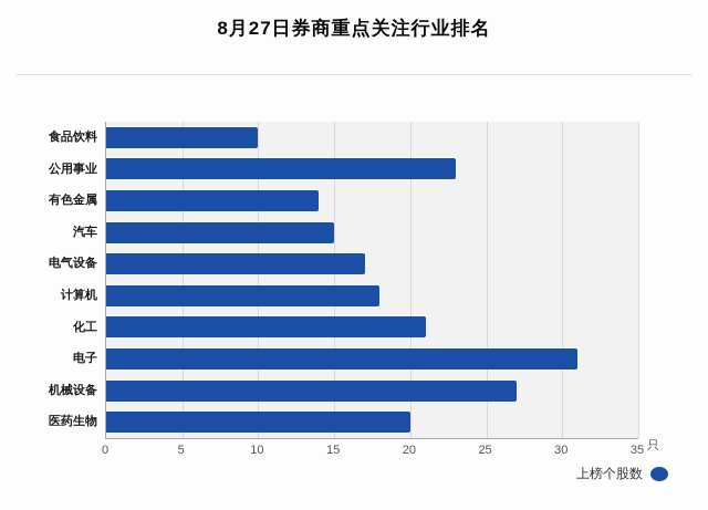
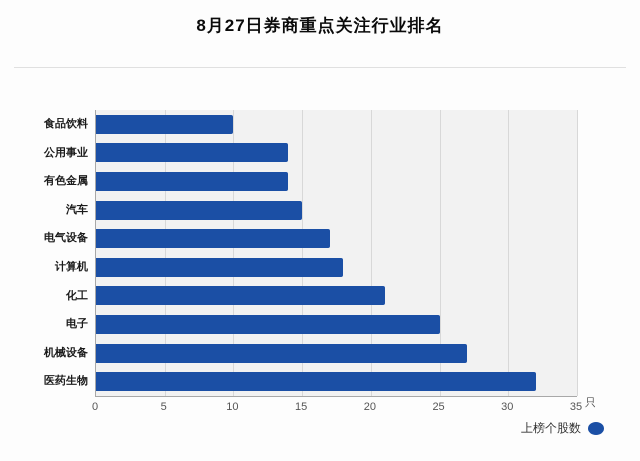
公用事业: 23 -> 14
电子: 31 -> 25
医药生物: 20 -> 32
